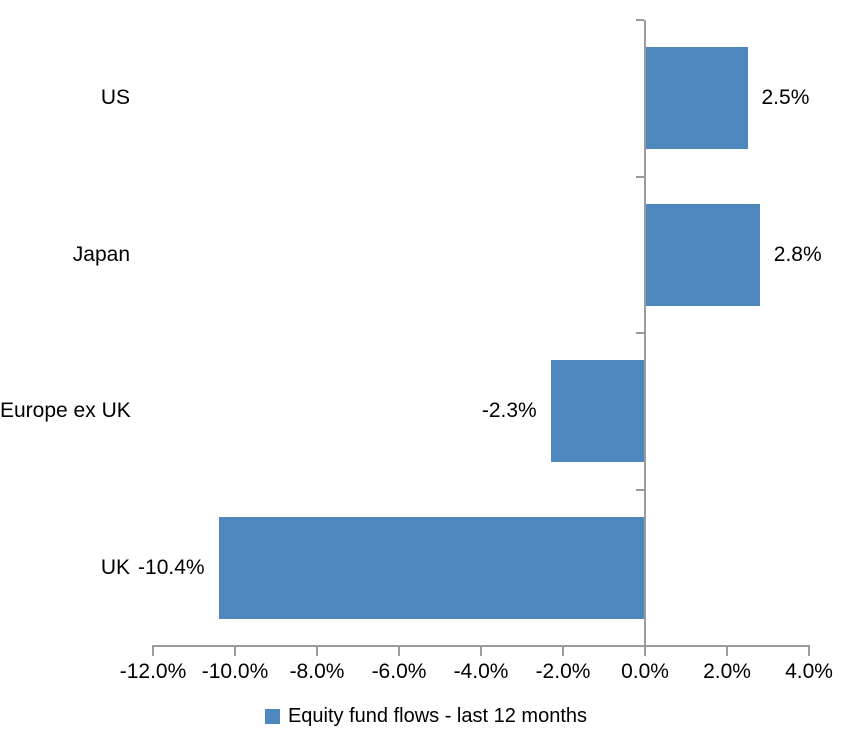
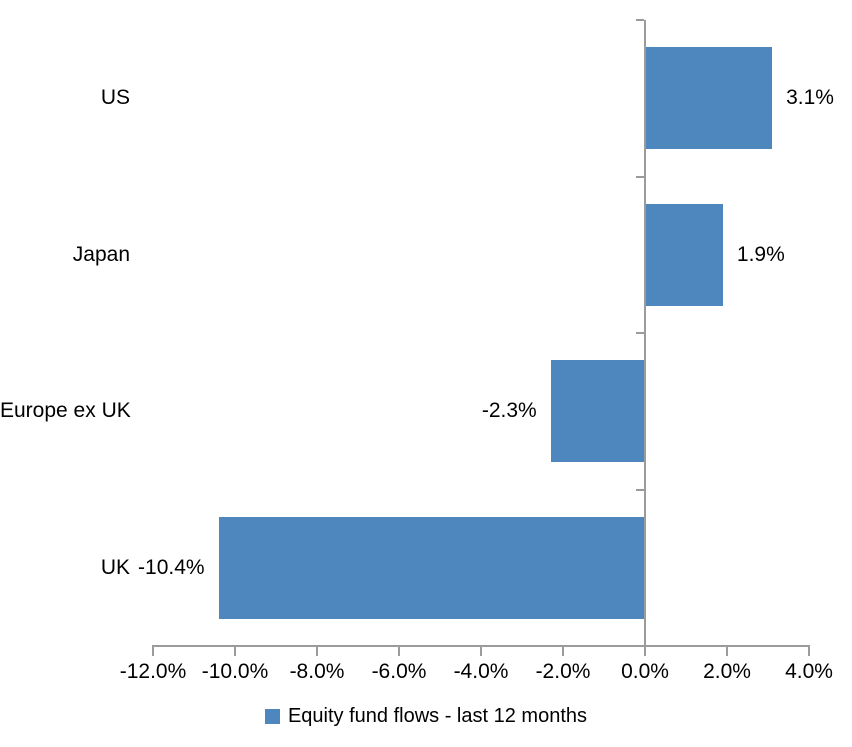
US: 2.5% -> 3.1%
Japan: 2.8% -> 1.9%
